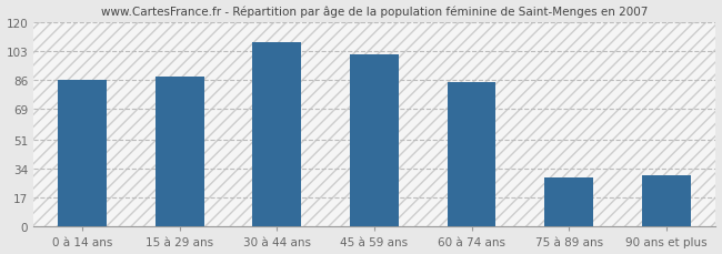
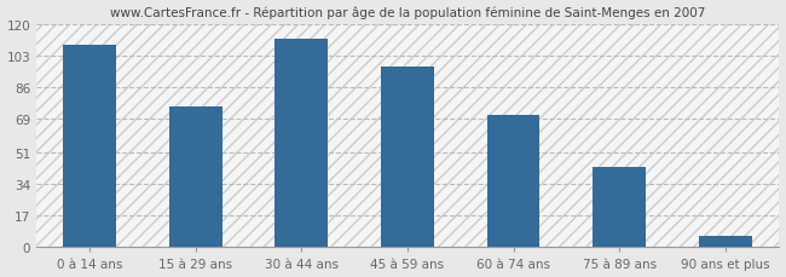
0 à 14 ans: 86 -> 109
15 à 29 ans: 88 -> 76
30 à 44 ans: 108 -> 112
45 à 59 ans: 101 -> 97
60 à 74 ans: 85 -> 71
75 à 89 ans: 29 -> 43
90 ans et plus: 30 -> 6
